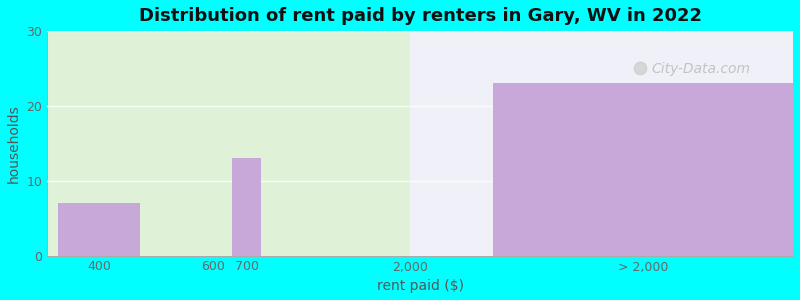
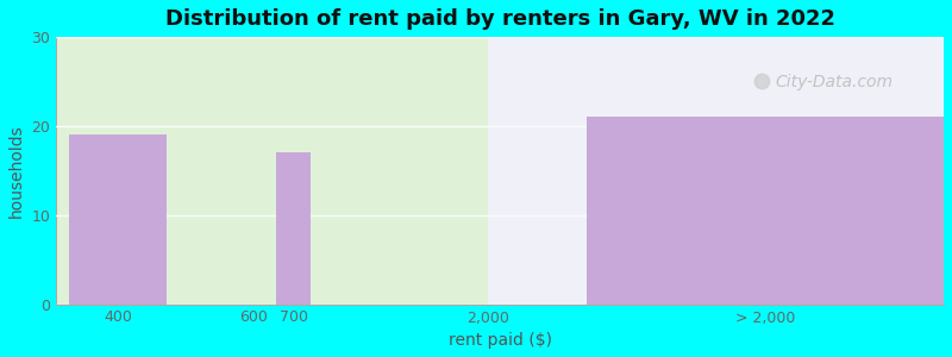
400: 7 -> 19
700: 13 -> 17
> 2,000: 23 -> 21
